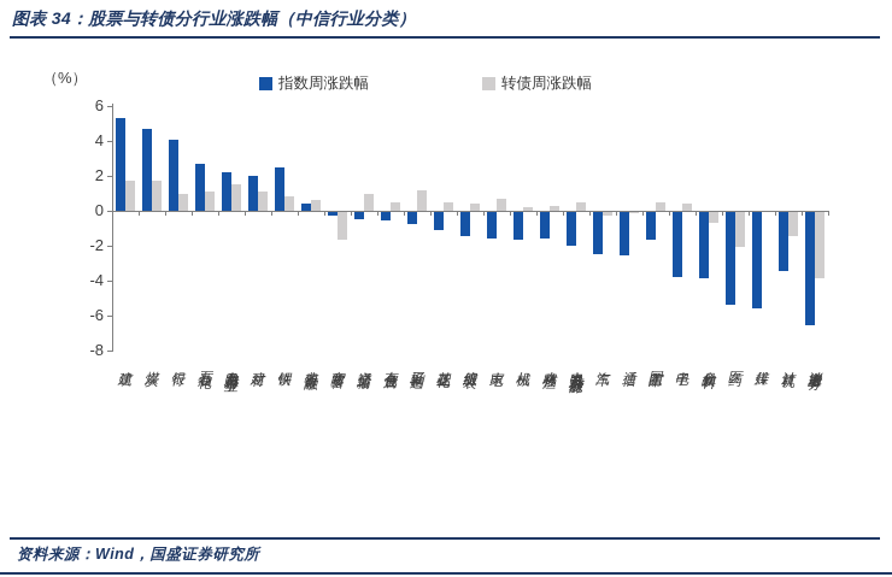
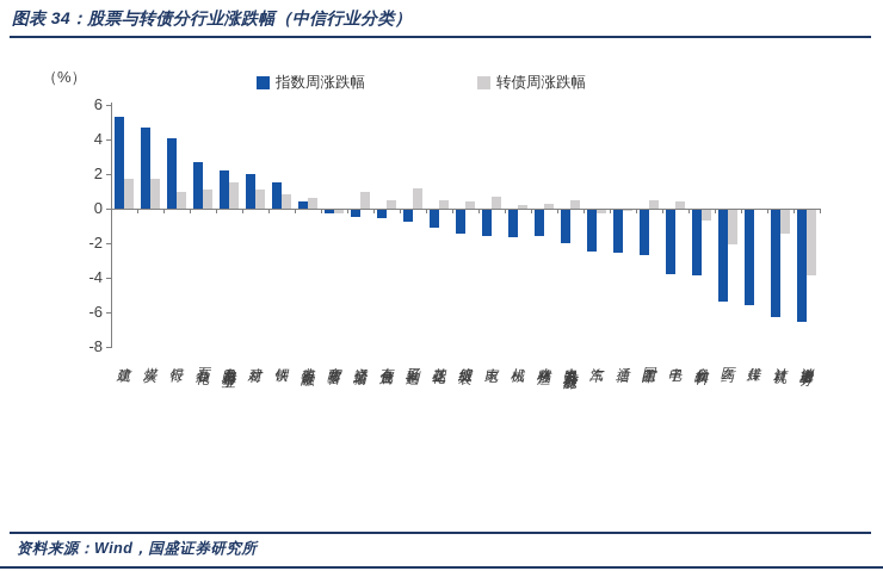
指数周涨跌幅/钢铁: 2.5 -> 1.5
转债周涨跌幅/商贸零售: -1.6 -> -0.2
指数周涨跌幅/国防军工: -1.6 -> -2.6
指数周涨跌幅/计算机: -3.4 -> -6.2
